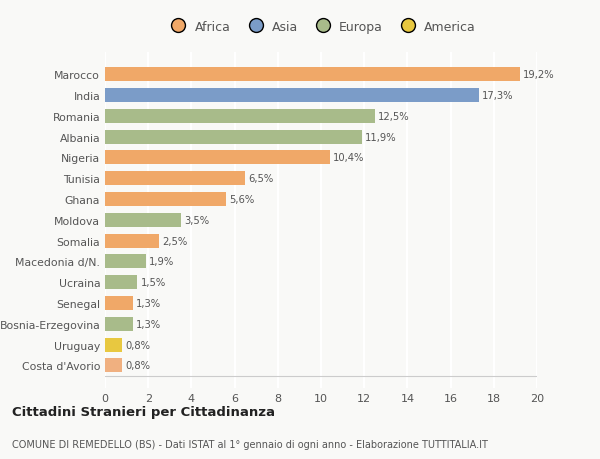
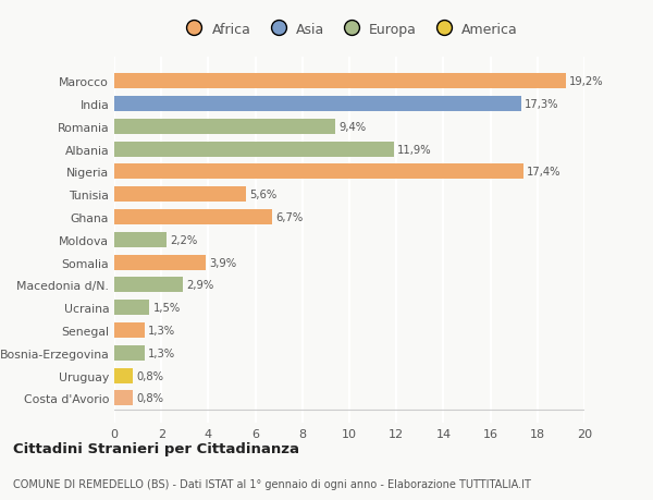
Romania: 12,5% -> 9,4%
Nigeria: 10,4% -> 17,4%
Tunisia: 6,5% -> 5,6%
Ghana: 5,6% -> 6,7%
Moldova: 3,5% -> 2,2%
Somalia: 2,5% -> 3,9%
Macedonia d/N.: 1,9% -> 2,9%
